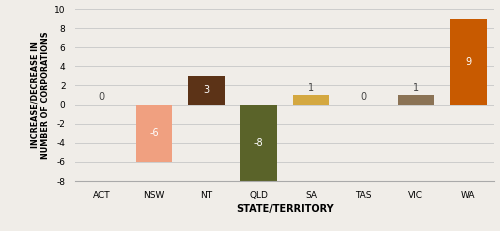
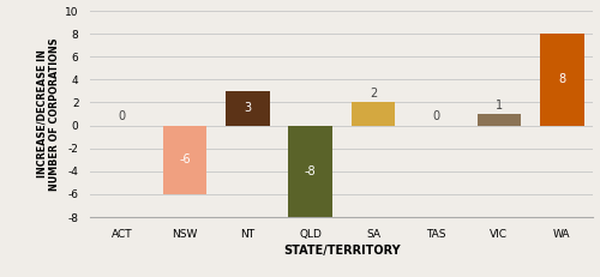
SA: 1 -> 2
WA: 9 -> 8
